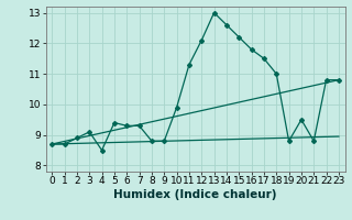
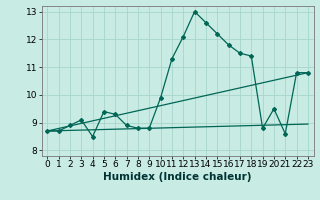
7: 9.3 -> 8.9
18: 11.0 -> 11.4
21: 8.8 -> 8.6
